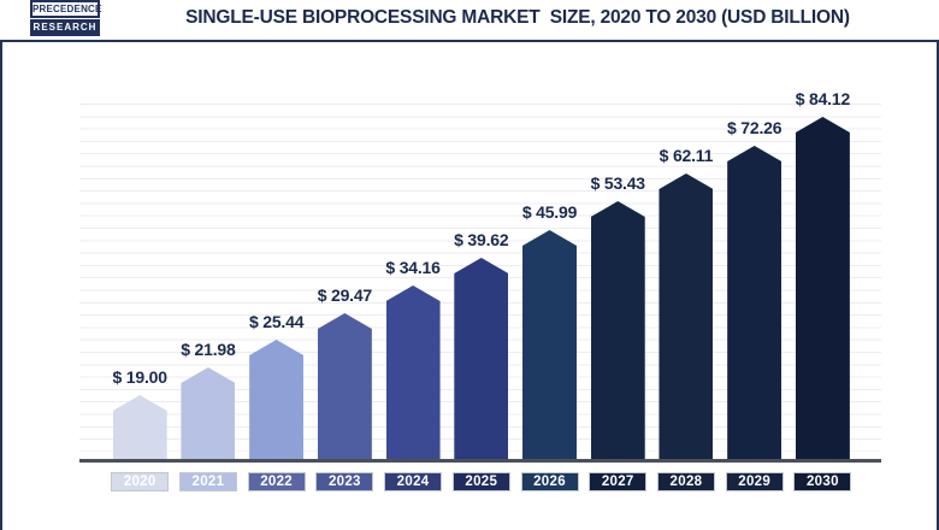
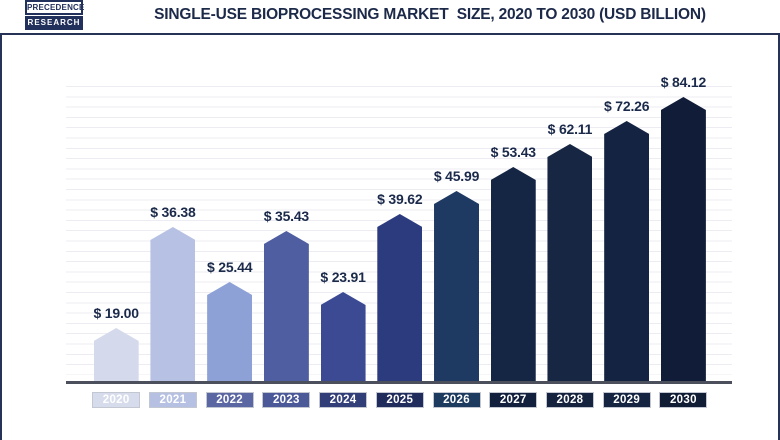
2021: 21.98 -> 36.38
2023: 29.47 -> 35.43
2024: 34.16 -> 23.91
